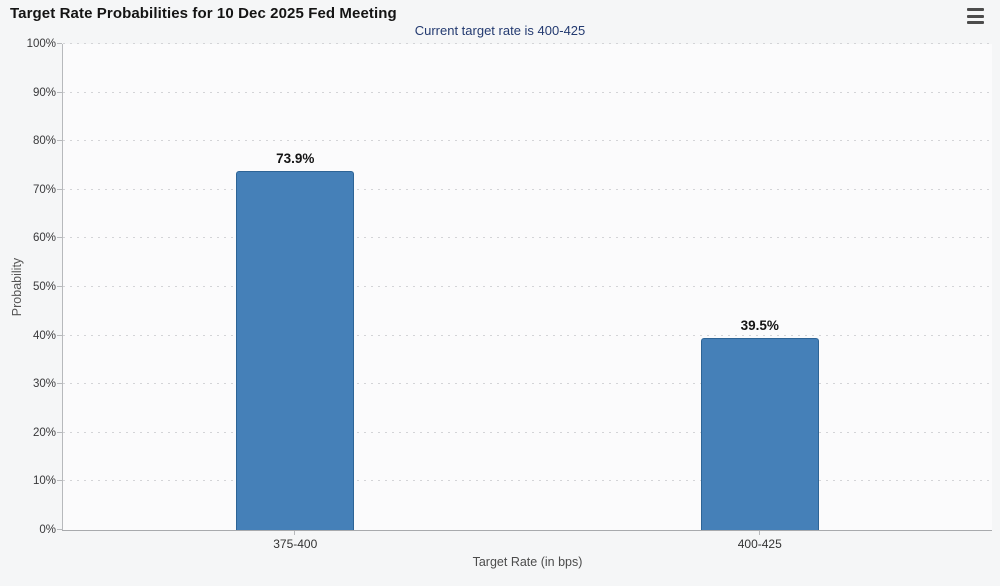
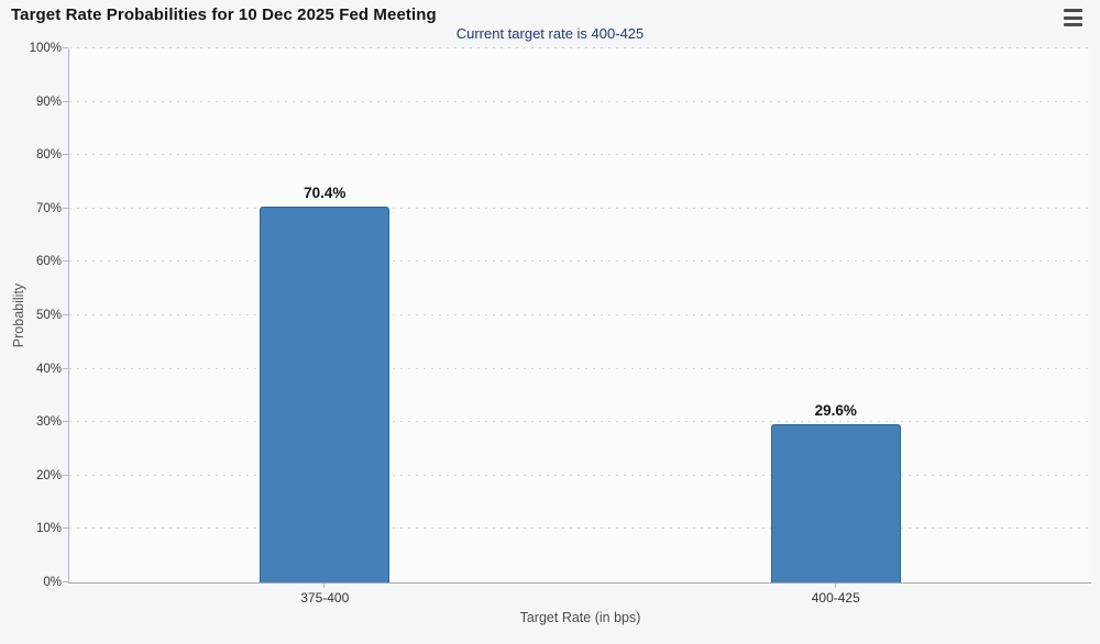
375-400: 73.9% -> 70.4%
400-425: 39.5% -> 29.6%
